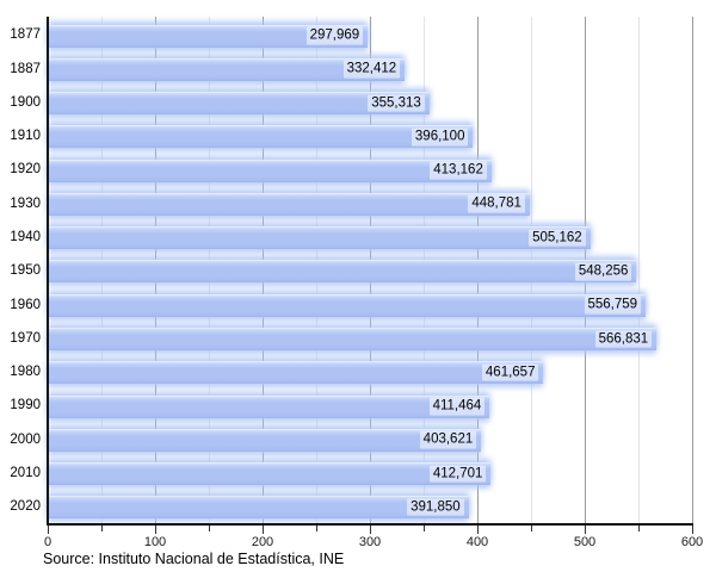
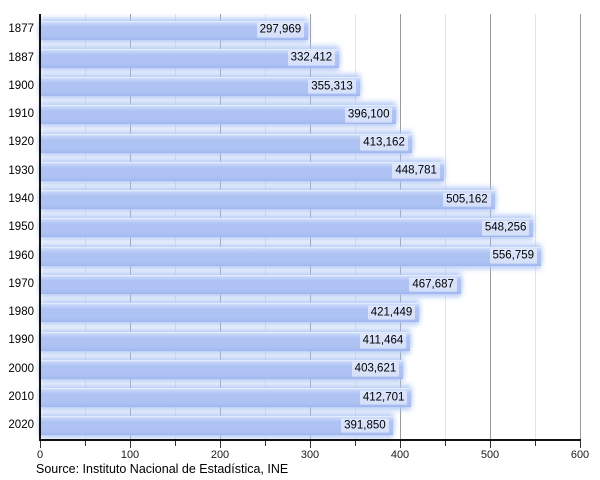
1970: 566,831 -> 467,687
1980: 461,657 -> 421,449
